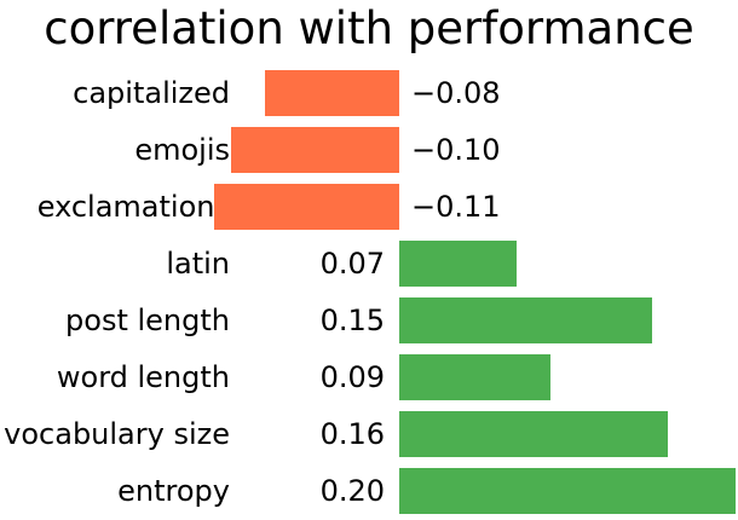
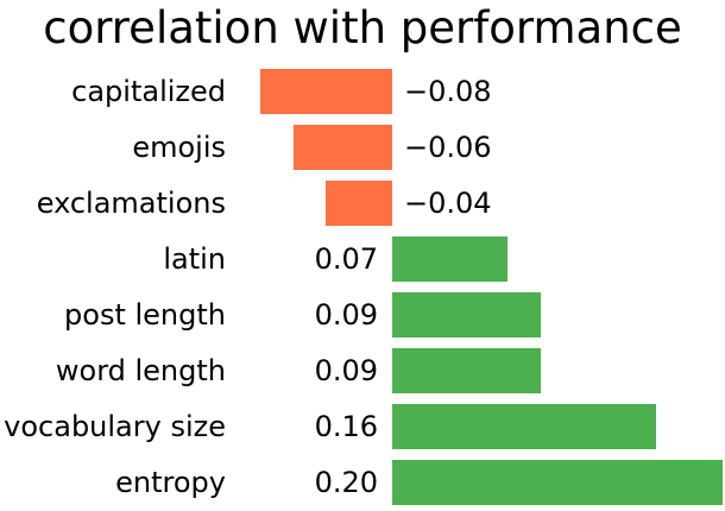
emojis: −0.10 -> −0.06
exclamations: −0.11 -> −0.04
post length: 0.15 -> 0.09
